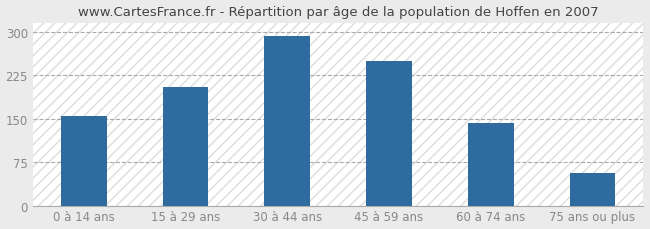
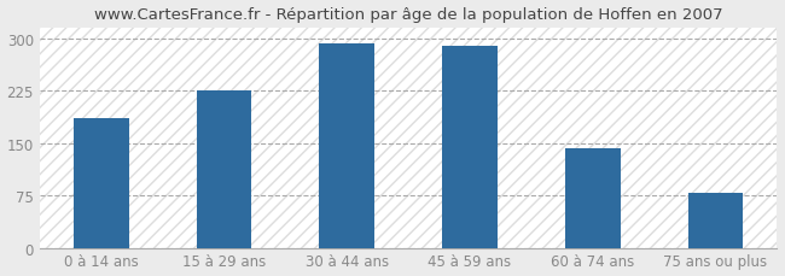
0 à 14 ans: 154 -> 185
15 à 29 ans: 204 -> 225
45 à 59 ans: 250 -> 289
75 ans ou plus: 56 -> 78
